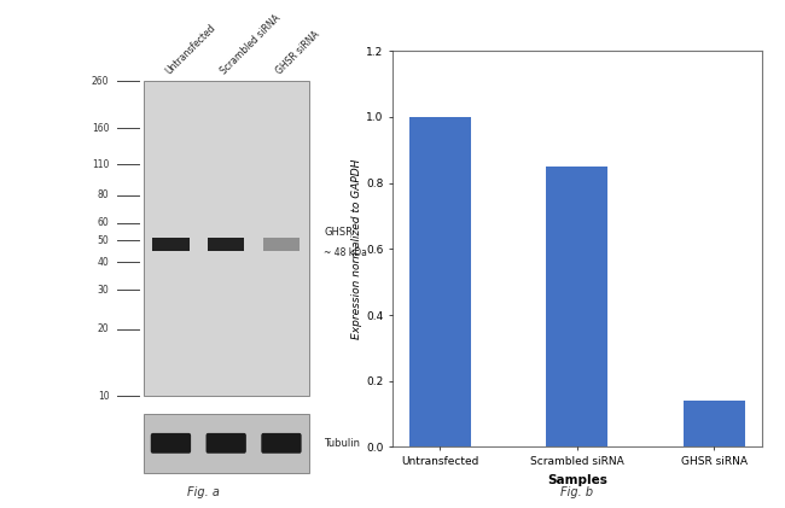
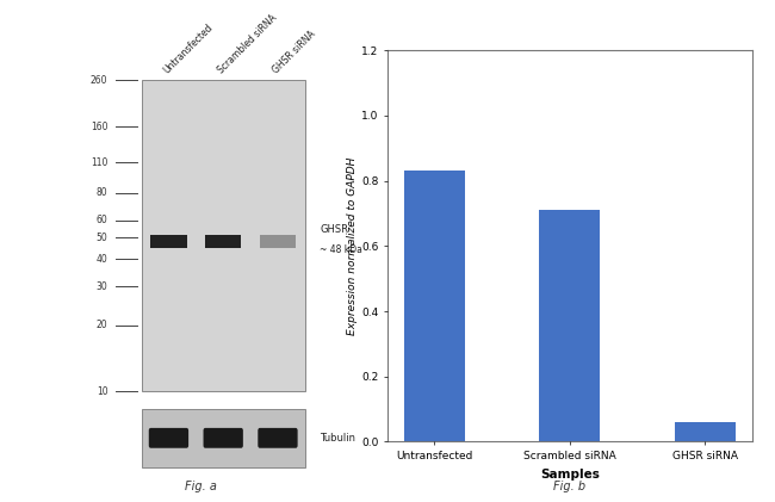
Untransfected: 1.00 -> 0.83
Scrambled siRNA: 0.85 -> 0.71
GHSR siRNA: 0.14 -> 0.06
